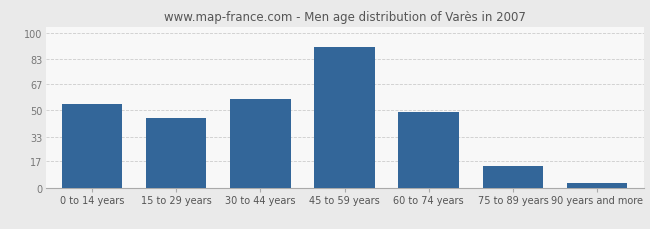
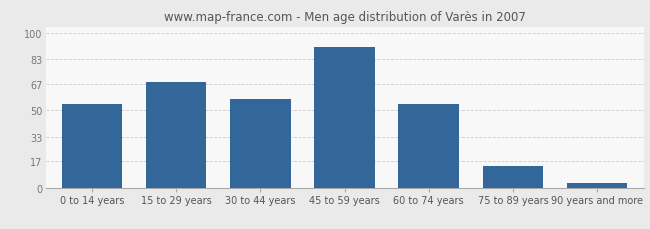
15 to 29 years: 45 -> 68
60 to 74 years: 49 -> 54
